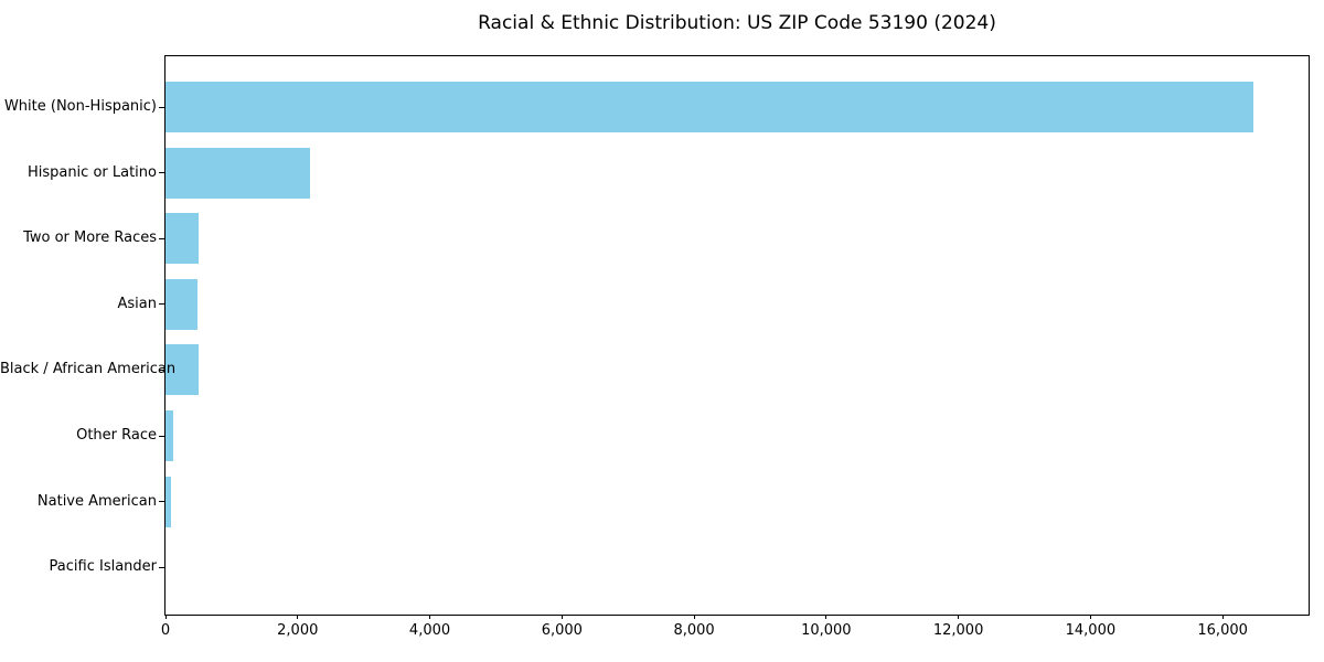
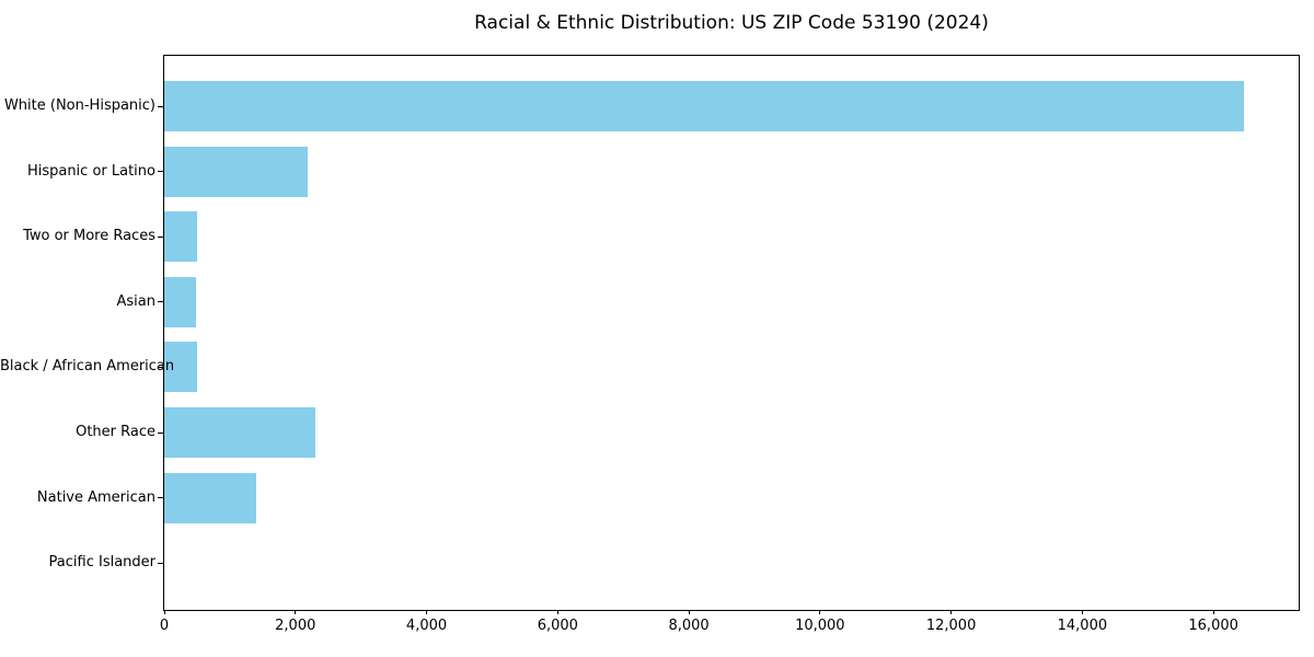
Other Race: 100 -> 2300
Native American: 100 -> 1400
